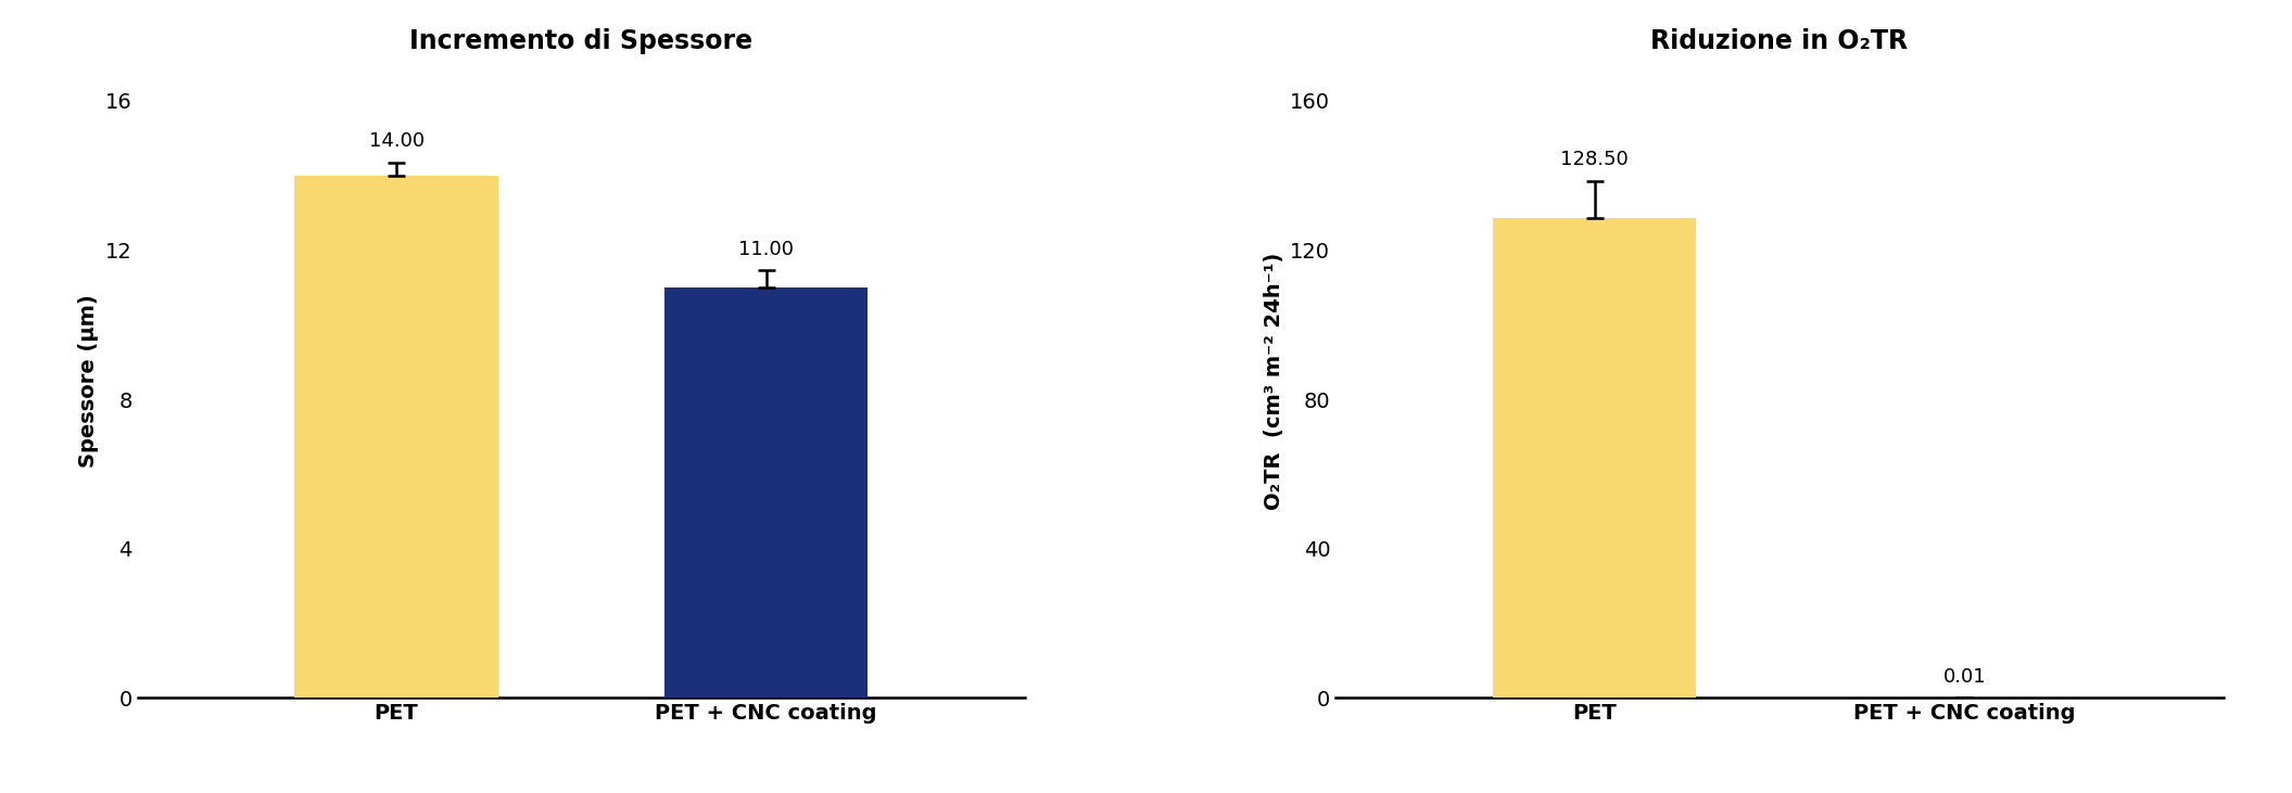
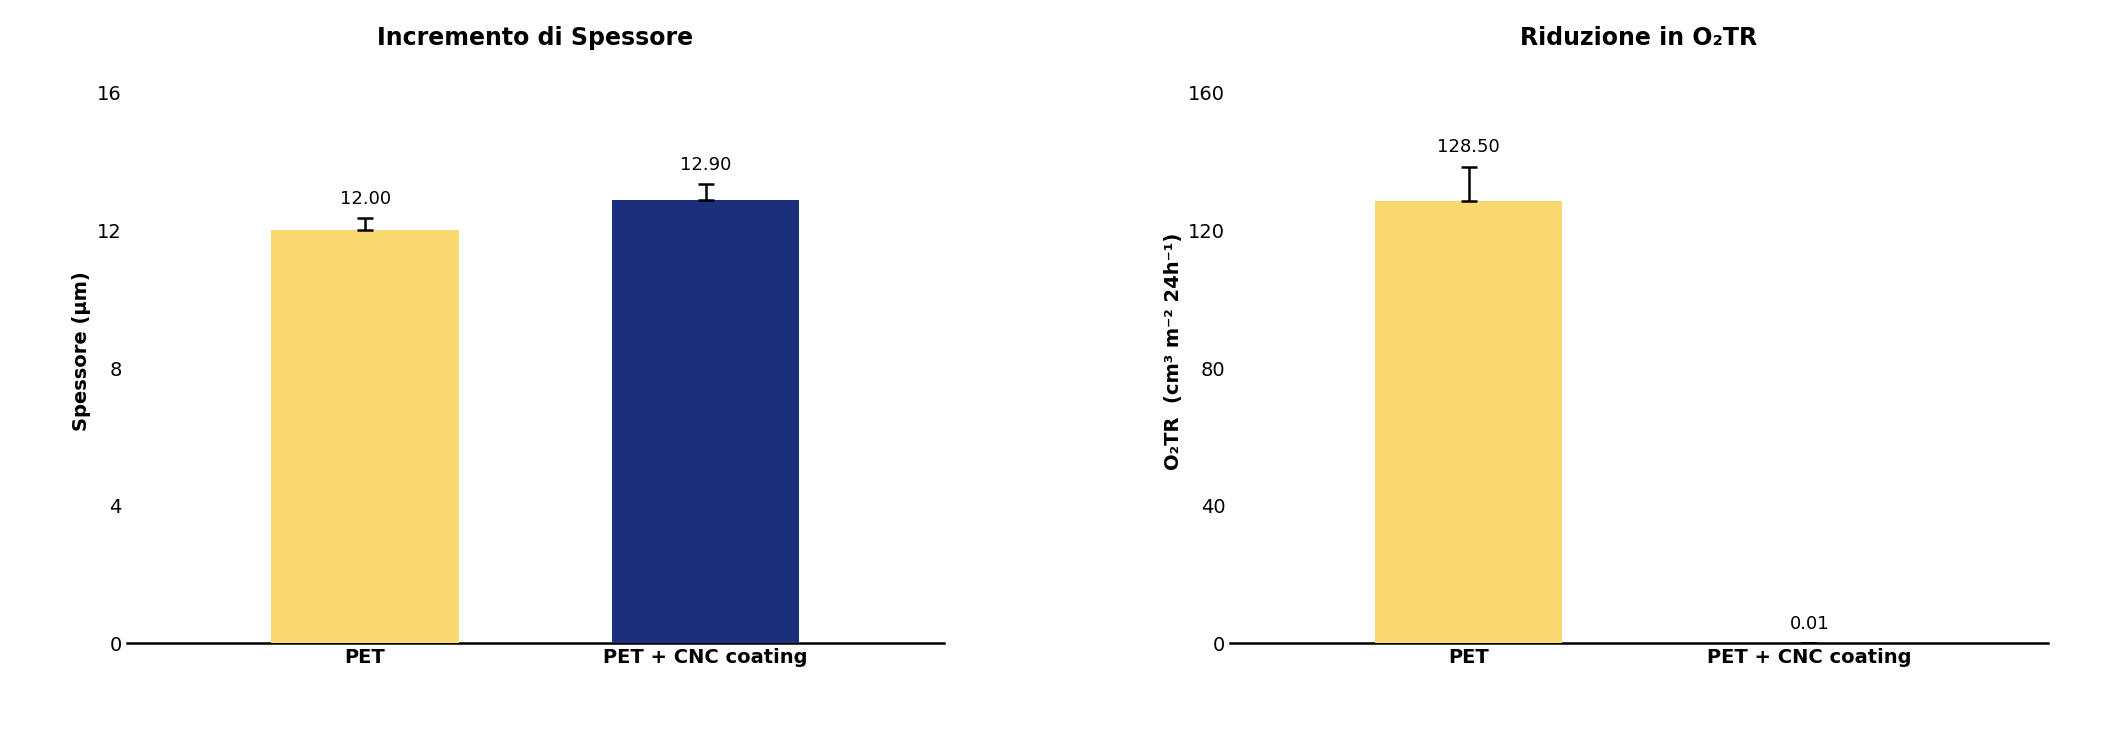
Incremento di Spessore/PET: 14.00 -> 12.00
Incremento di Spessore/PET + CNC coating: 11.00 -> 12.90
